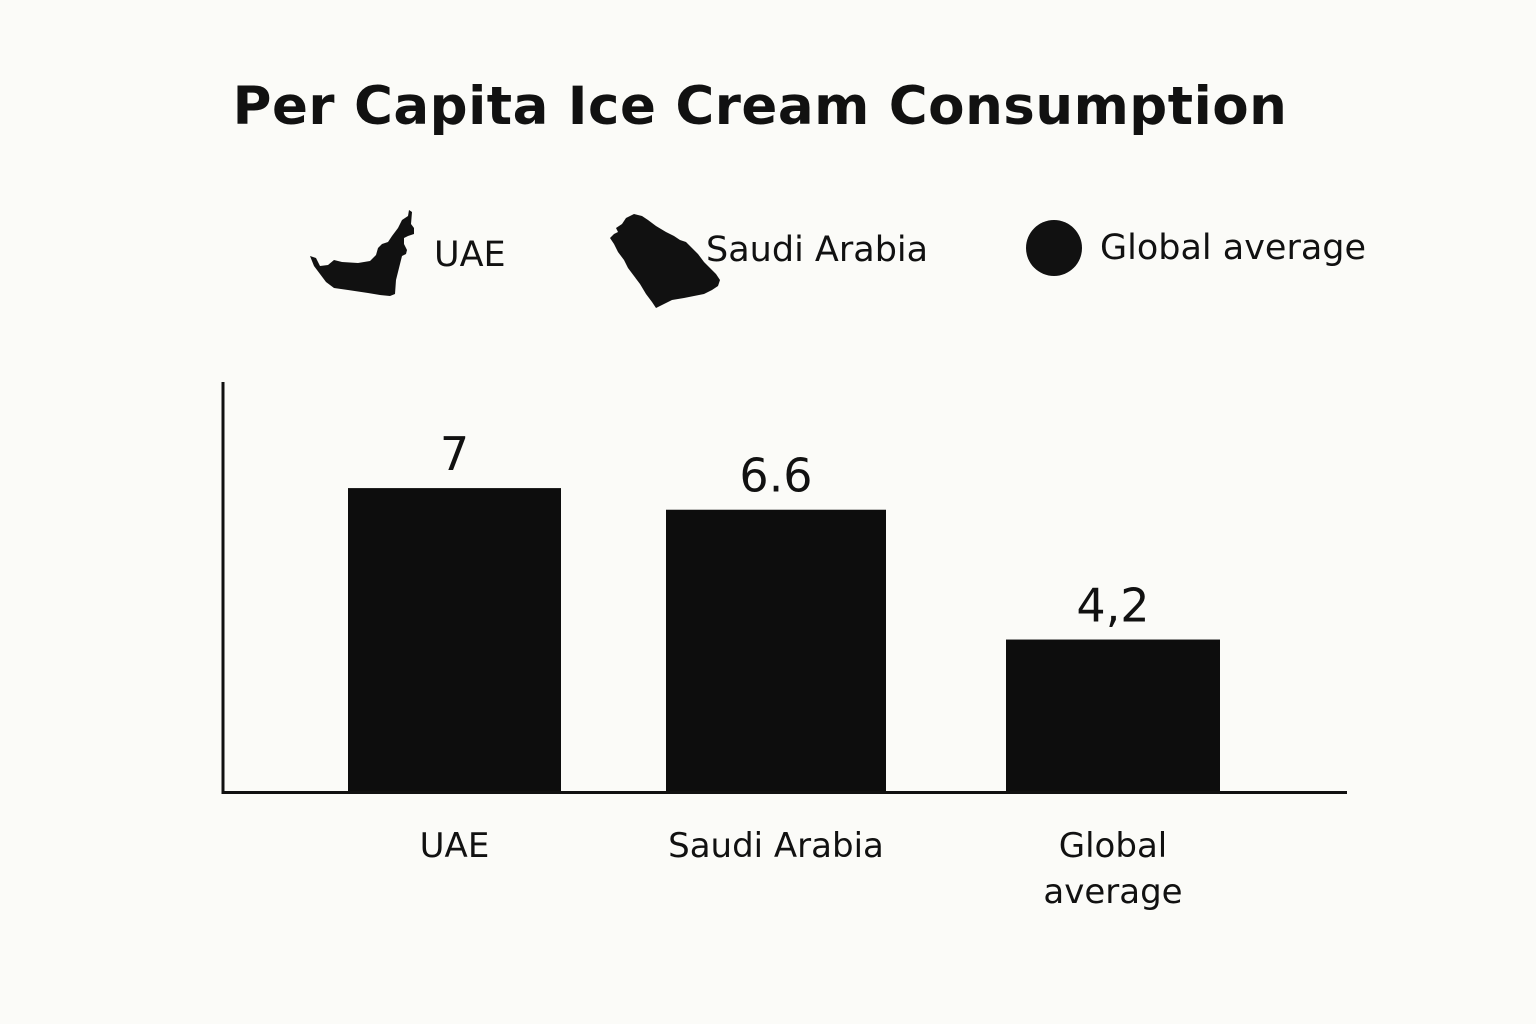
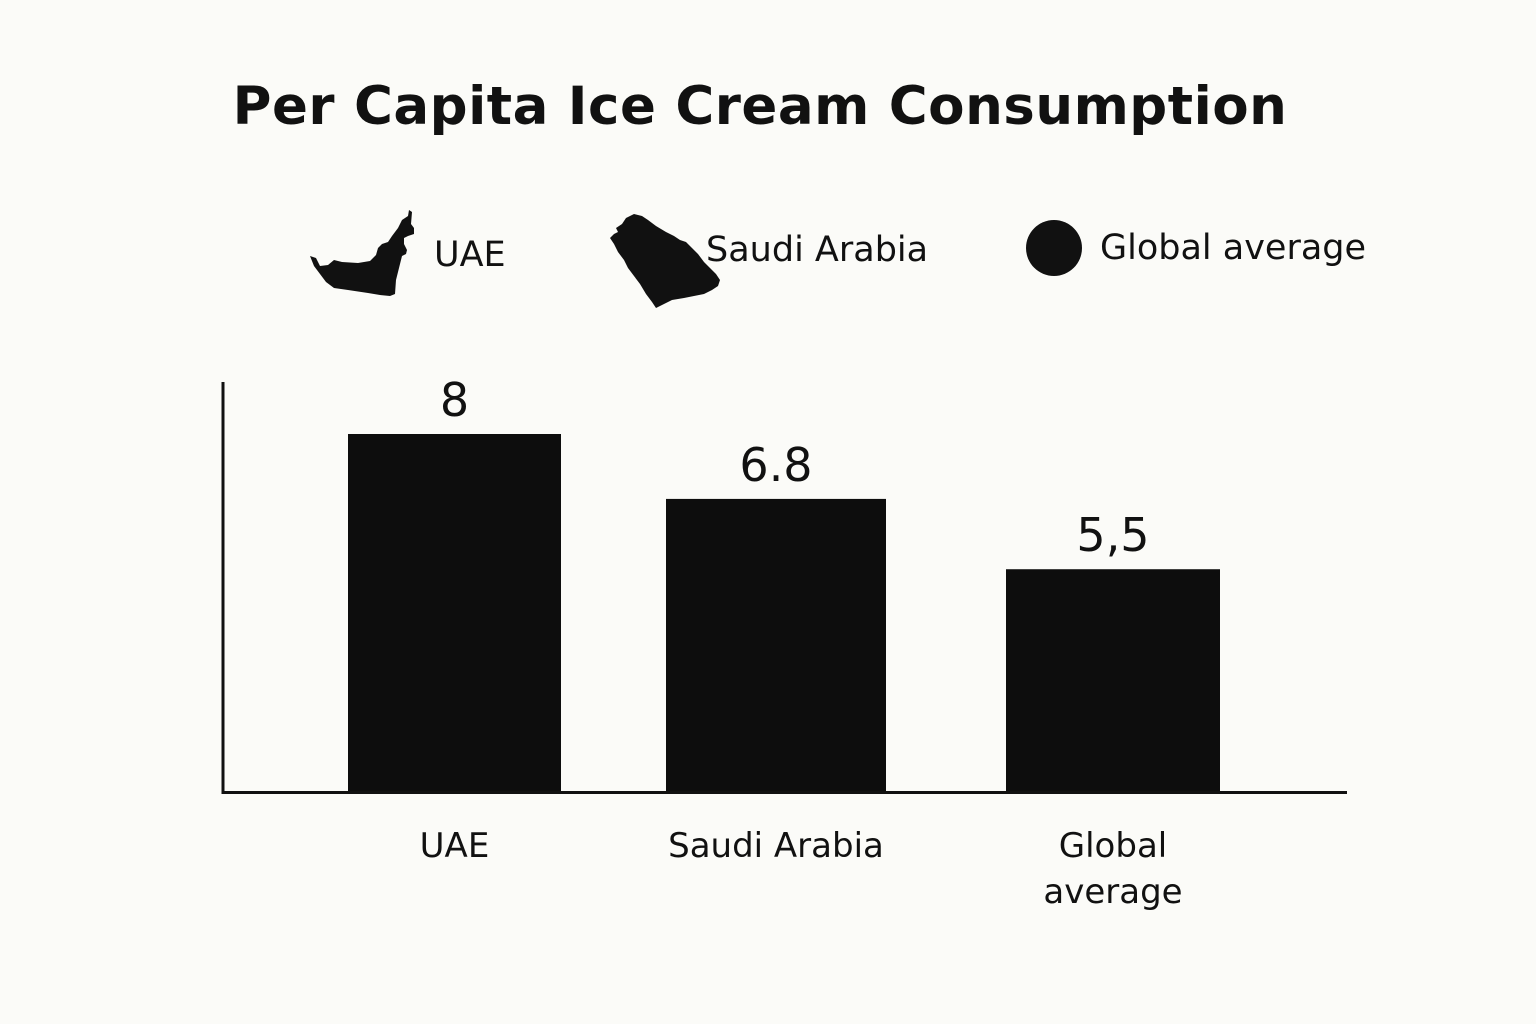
UAE: 7 -> 8
Saudi Arabia: 6.6 -> 6.8
Global average: 4,2 -> 5,5
